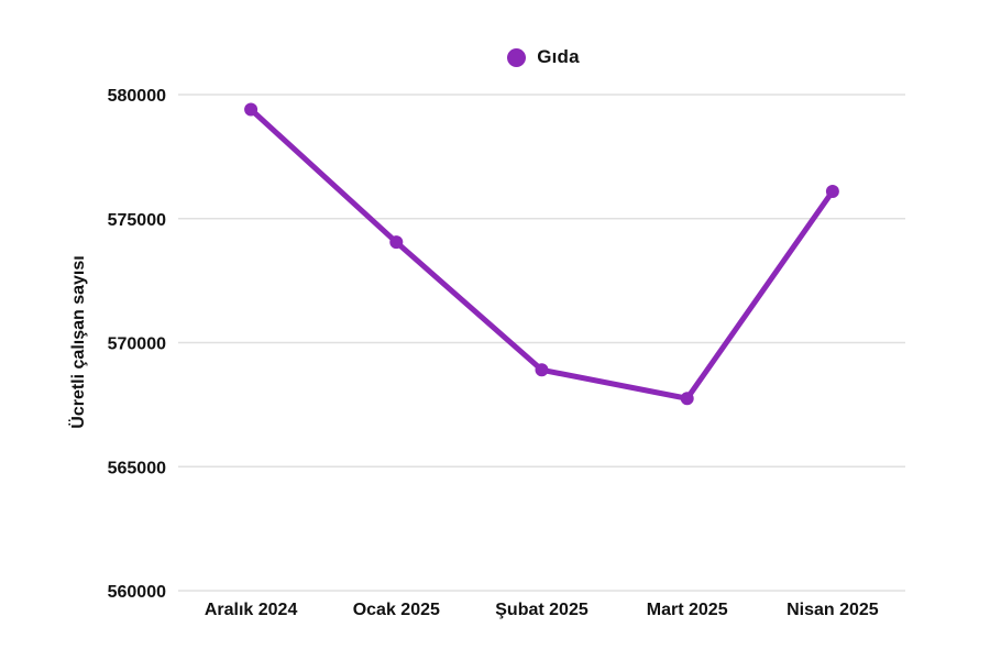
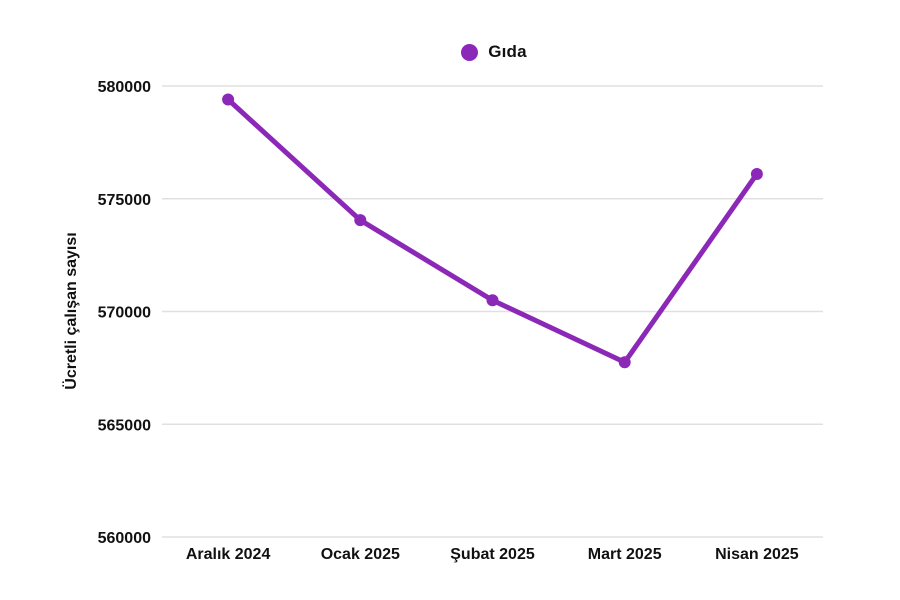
Şubat 2025: 568900 -> 570500
